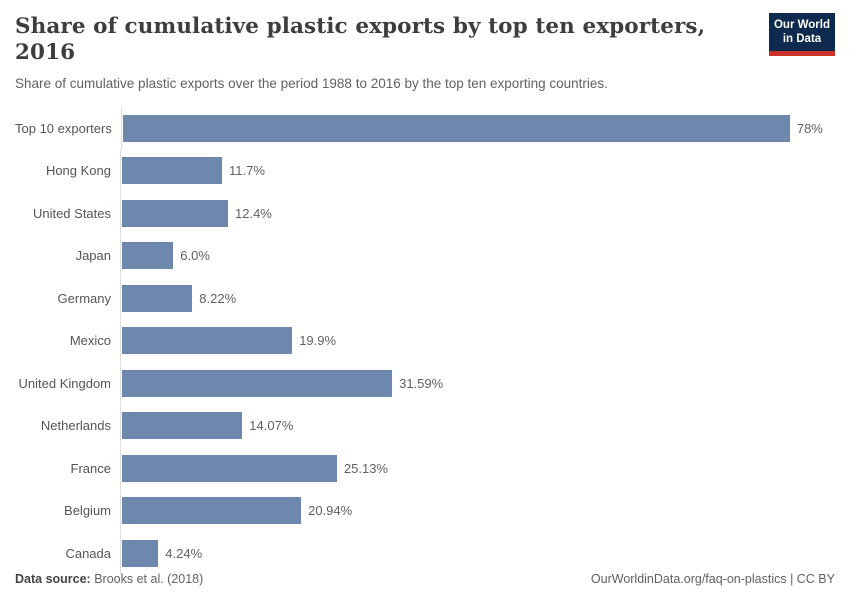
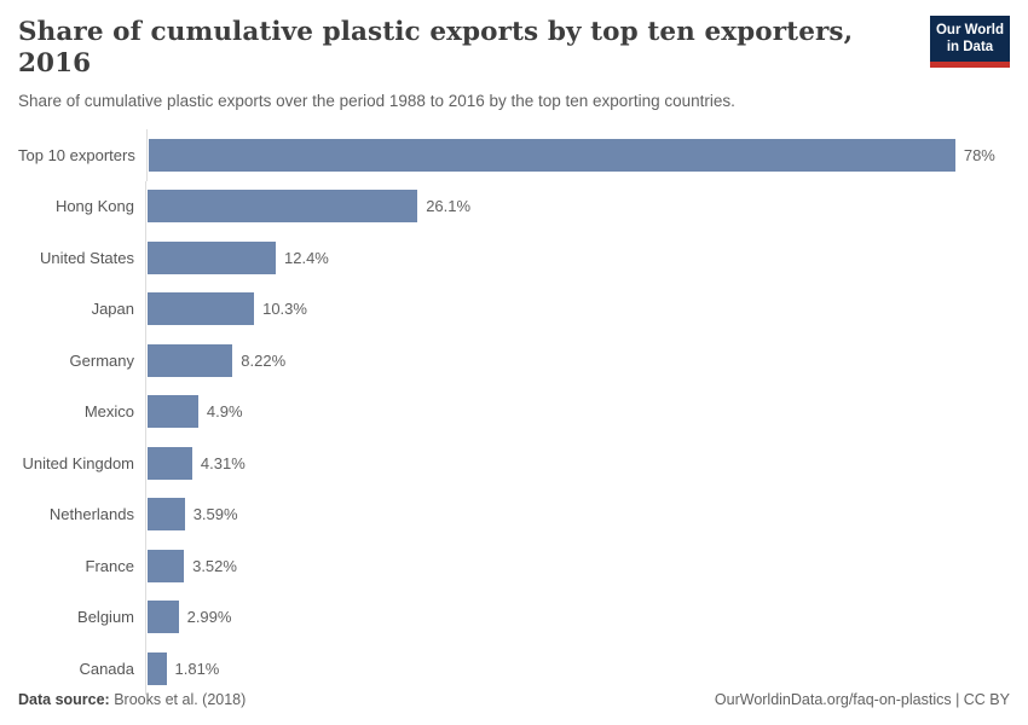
Hong Kong: 11.7% -> 26.1%
Japan: 6.0% -> 10.3%
Mexico: 19.9% -> 4.9%
United Kingdom: 31.59% -> 4.31%
Netherlands: 14.07% -> 3.59%
France: 25.13% -> 3.52%
Belgium: 20.94% -> 2.99%
Canada: 4.24% -> 1.81%
